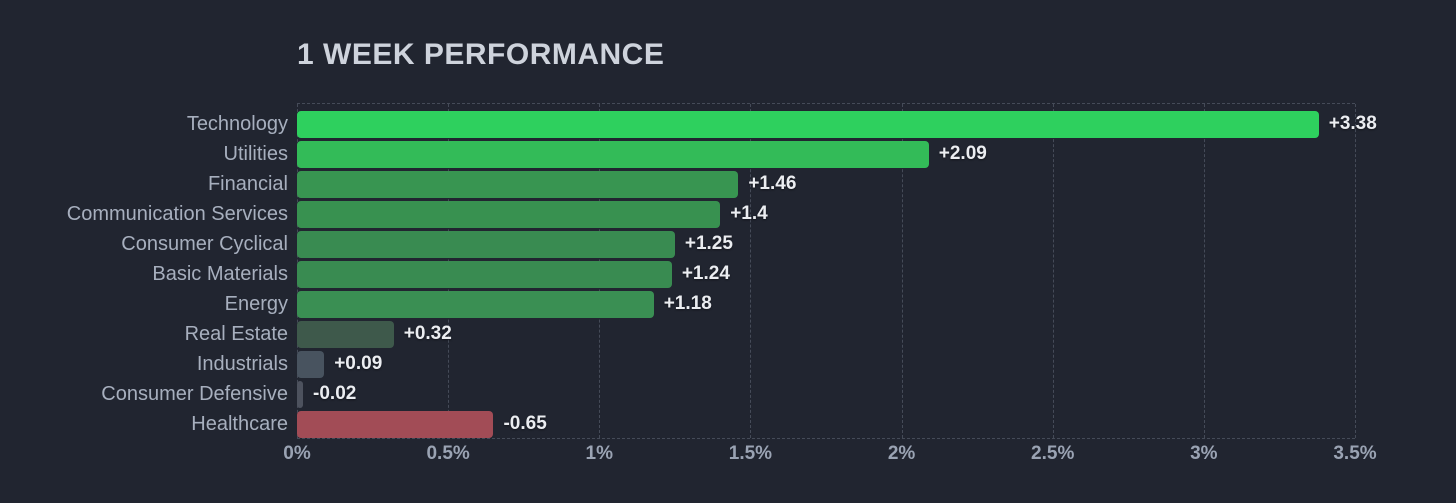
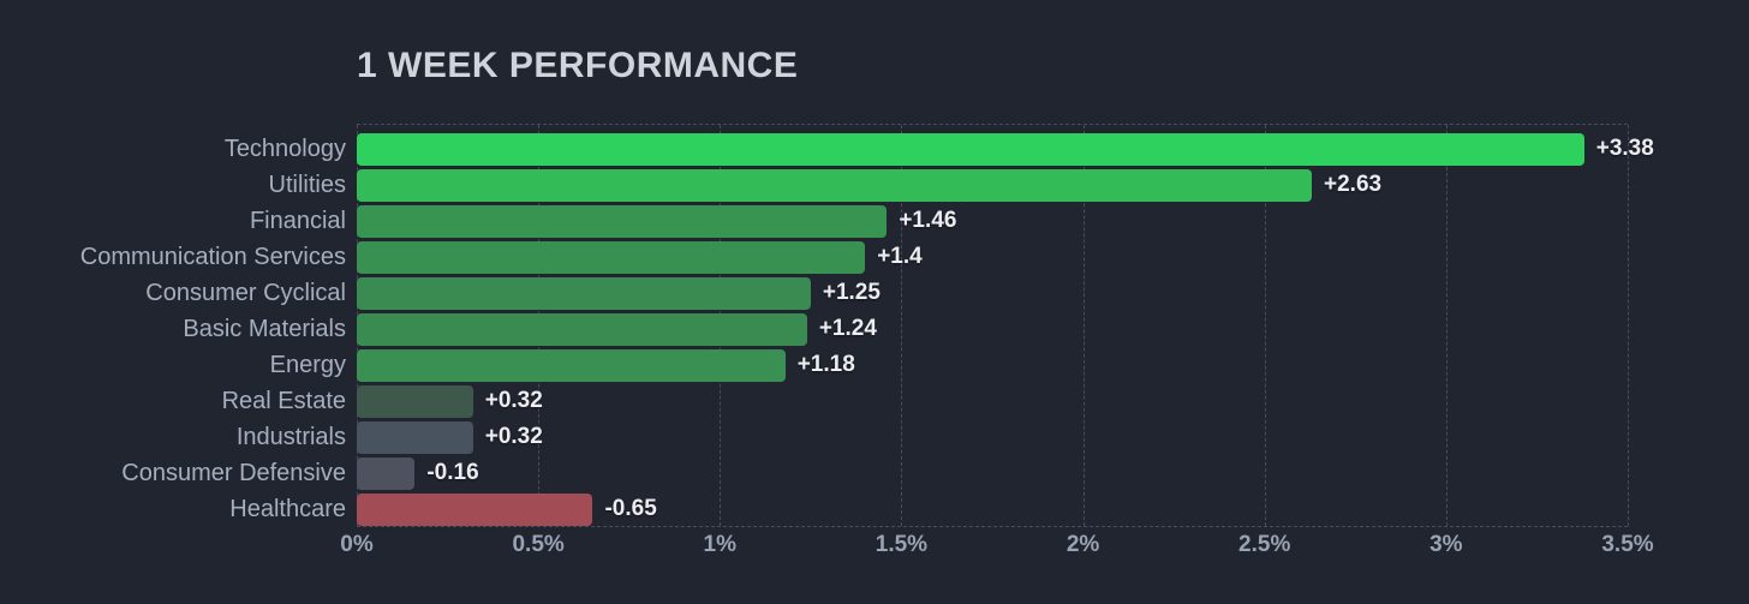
Utilities: +2.09 -> +2.63
Industrials: +0.09 -> +0.32
Consumer Defensive: -0.02 -> -0.16
